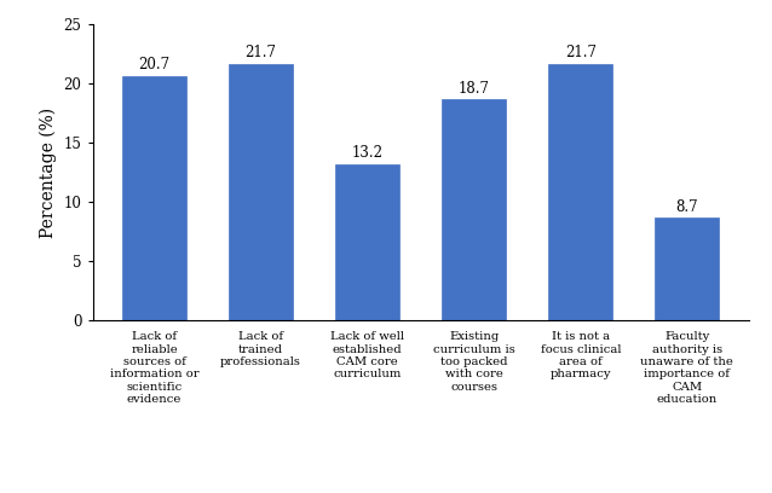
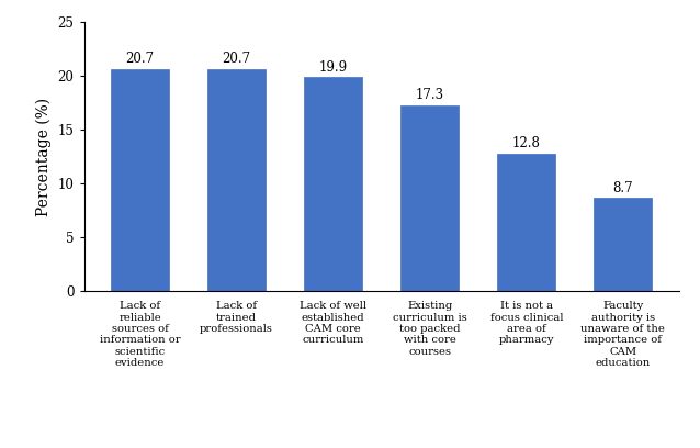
Lack of trained professionals: 21.7 -> 20.7
Lack of well established CAM core curriculum: 13.2 -> 19.9
Existing curriculum is too packed with core courses: 18.7 -> 17.3
It is not a focus clinical area of pharmacy: 21.7 -> 12.8
